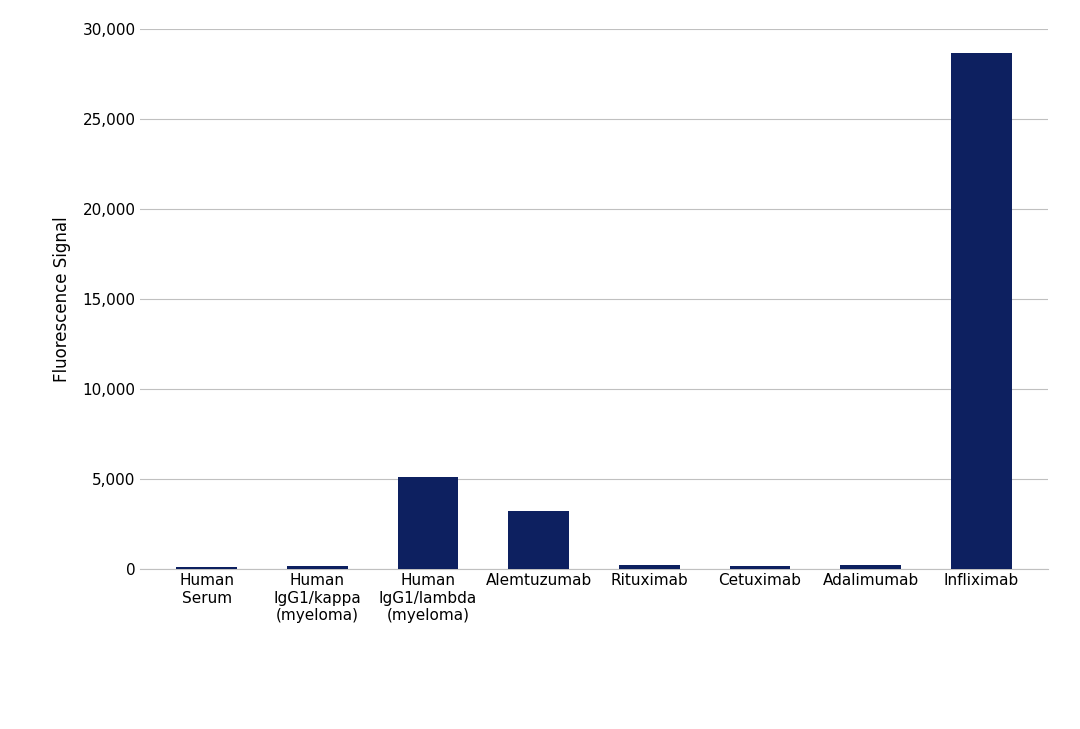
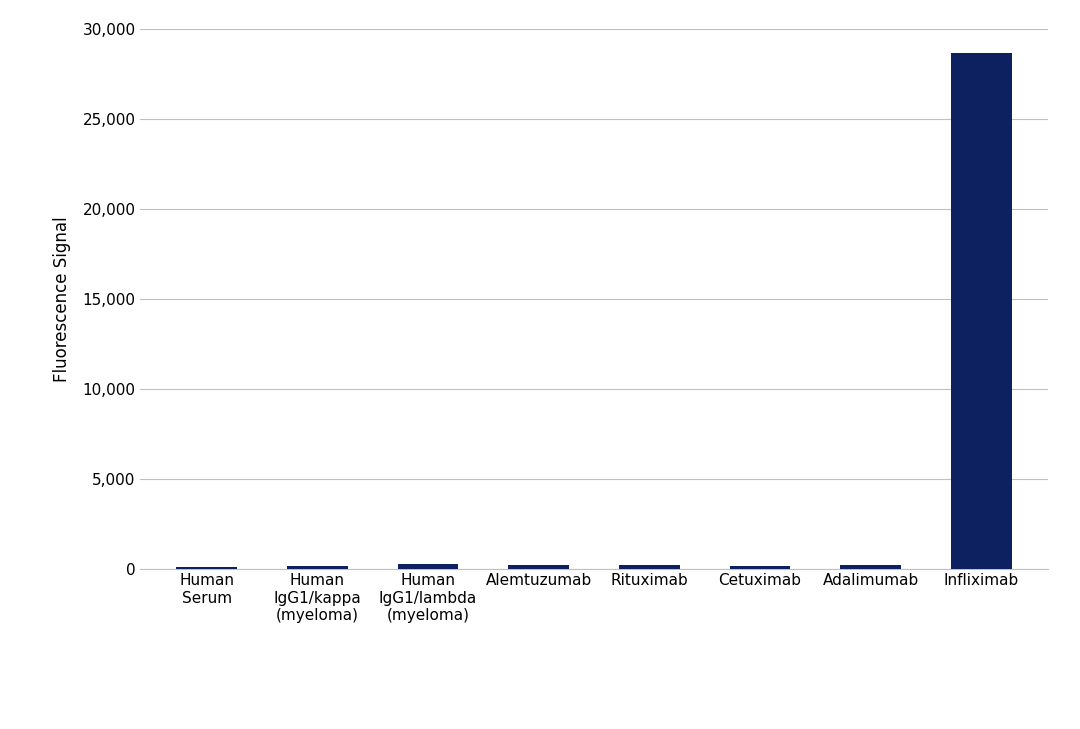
Human IgG1/lambda (myeloma): 5,100 -> 300
Alemtuzumab: 3,200 -> 200
